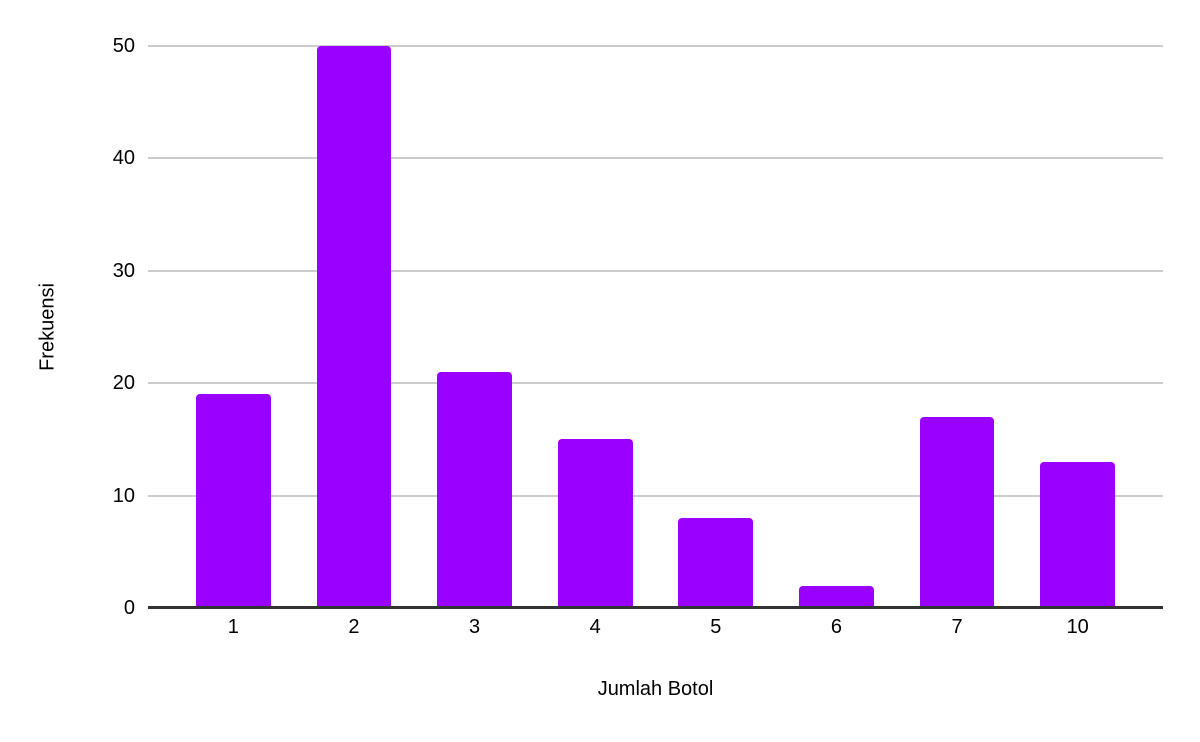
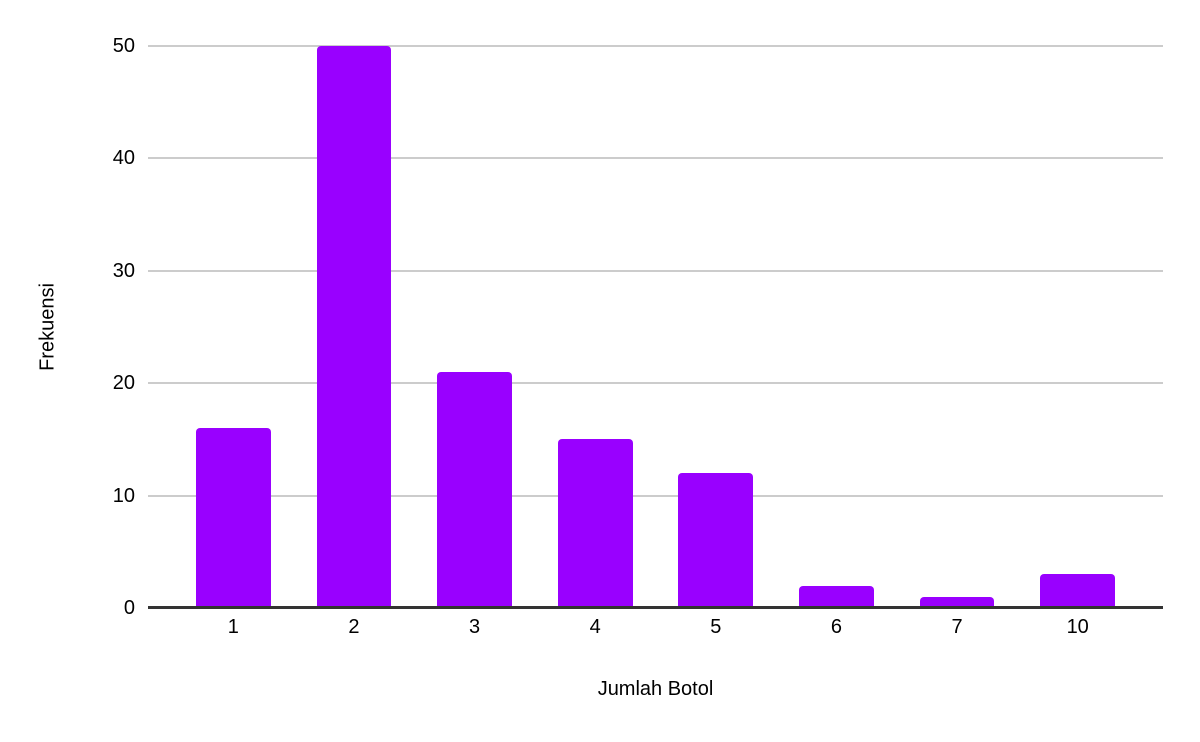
1: 19 -> 16
5: 8 -> 12
7: 17 -> 1
10: 13 -> 3
